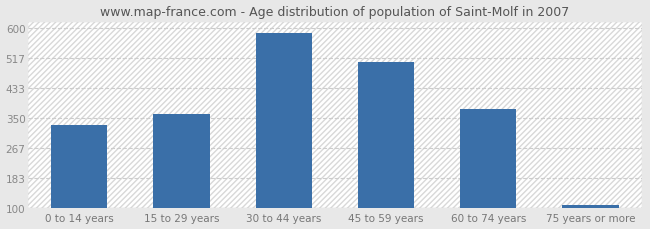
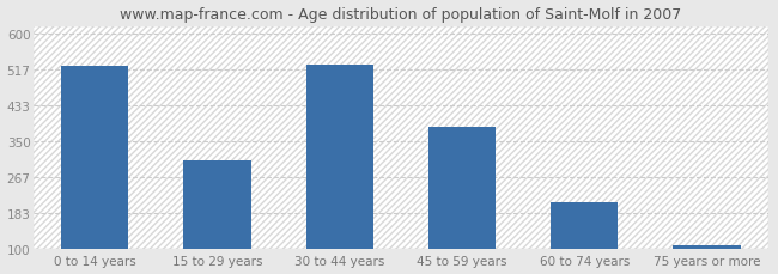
0 to 14 years: 330 -> 524
15 to 29 years: 360 -> 305
30 to 44 years: 585 -> 527
45 to 59 years: 505 -> 383
60 to 74 years: 375 -> 208
